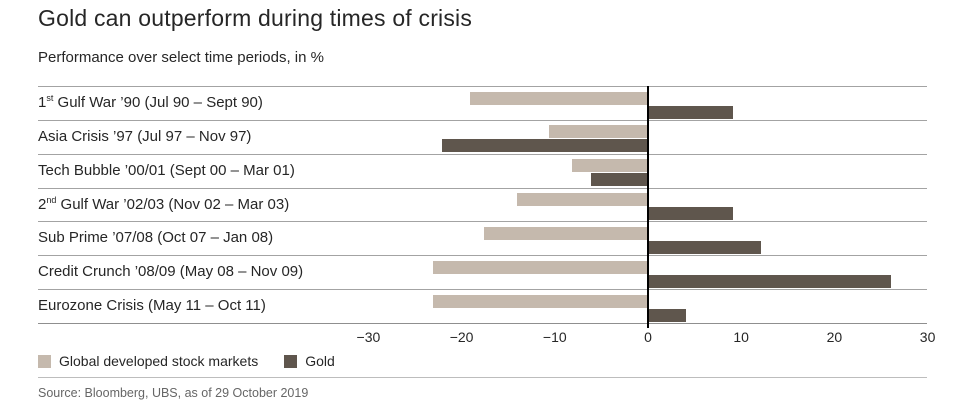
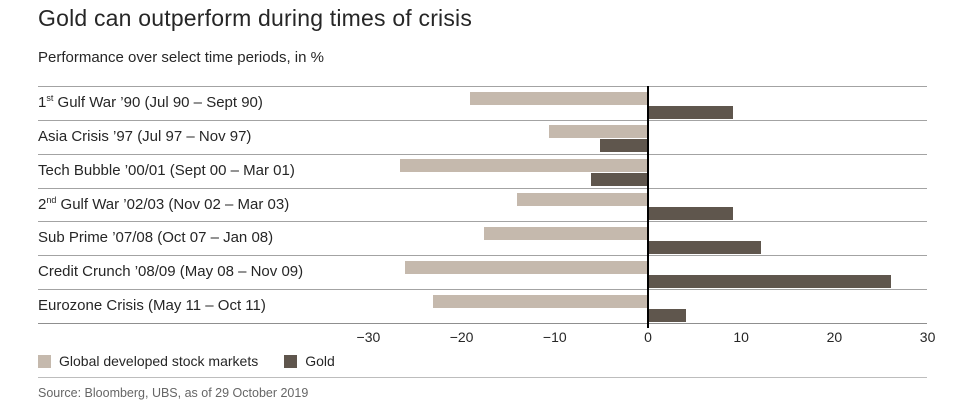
Gold/Asia Crisis ’97 (Jul 97 – Nov 97): -22 -> -5
Global developed stock markets/Tech Bubble ’00/01 (Sept 00 – Mar 01): -8 -> -26
Global developed stock markets/Credit Crunch ’08/09 (May 08 – Nov 09): -23 -> -26
